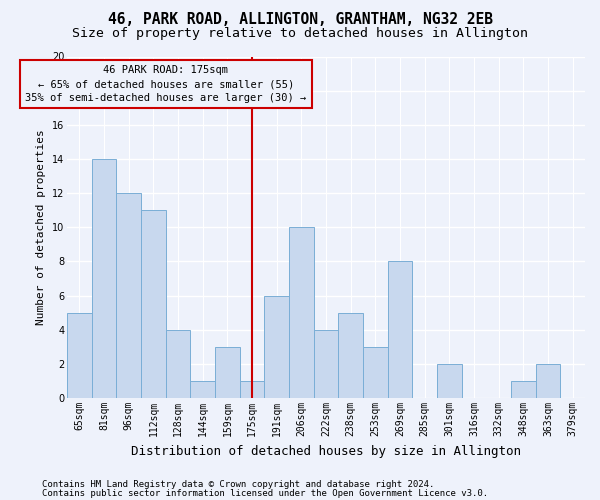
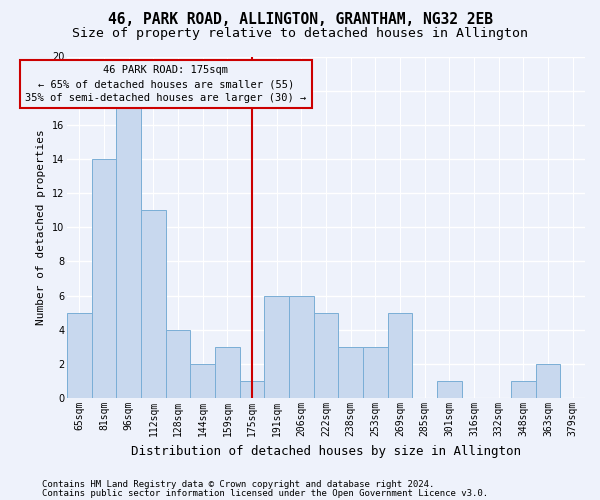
96sqm: 12 -> 17
144sqm: 1 -> 2
206sqm: 10 -> 6
222sqm: 4 -> 5
238sqm: 5 -> 3
269sqm: 8 -> 5
301sqm: 2 -> 1
